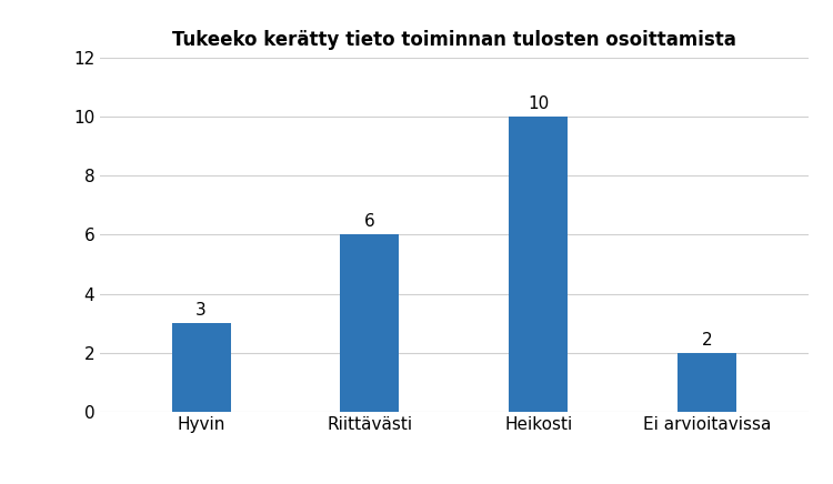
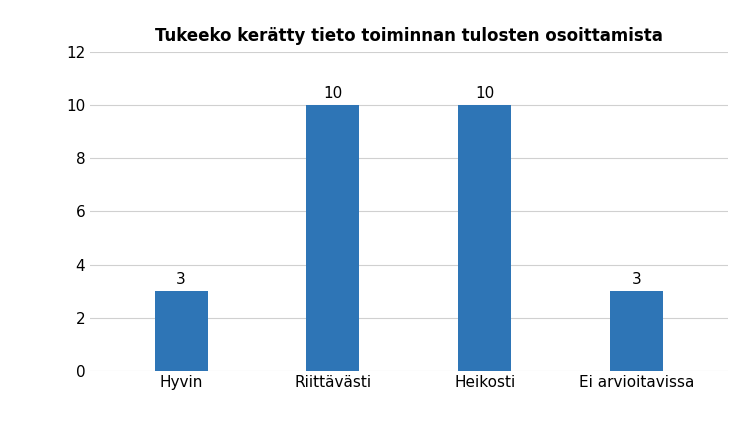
Riittävästi: 6 -> 10
Ei arvioitavissa: 2 -> 3
